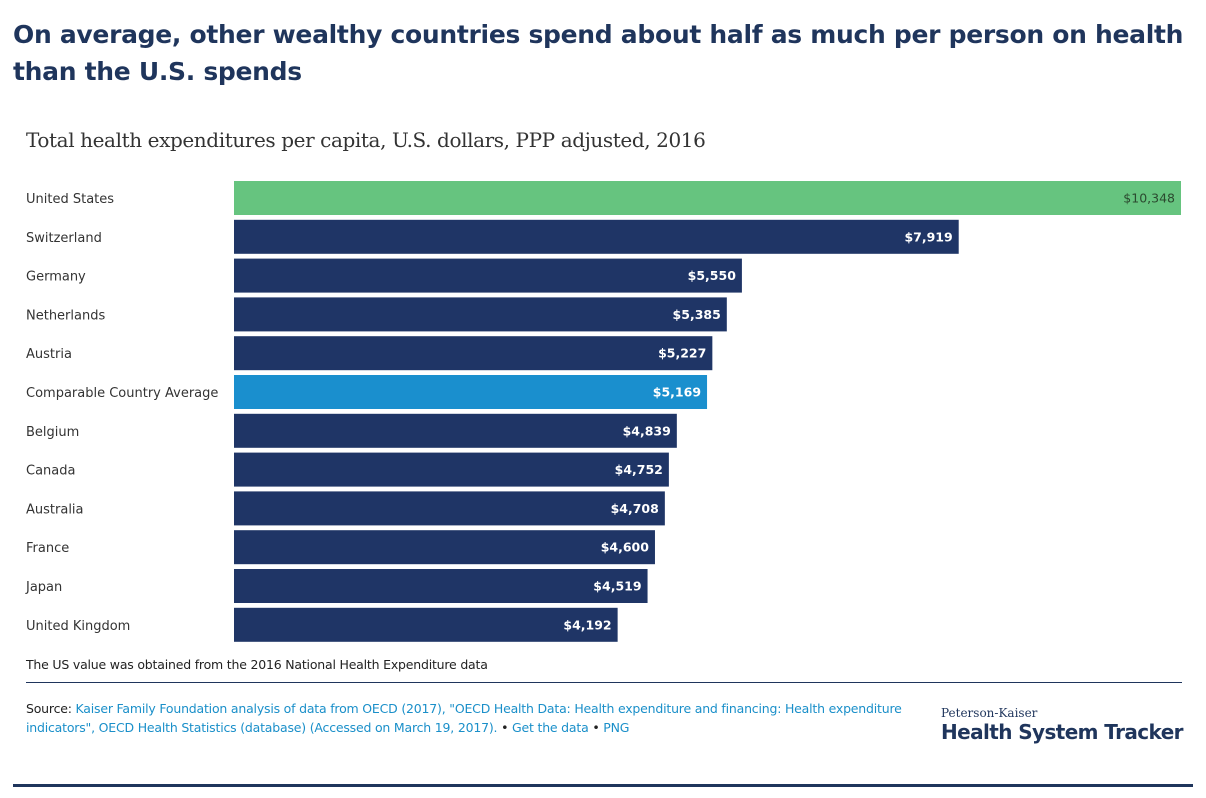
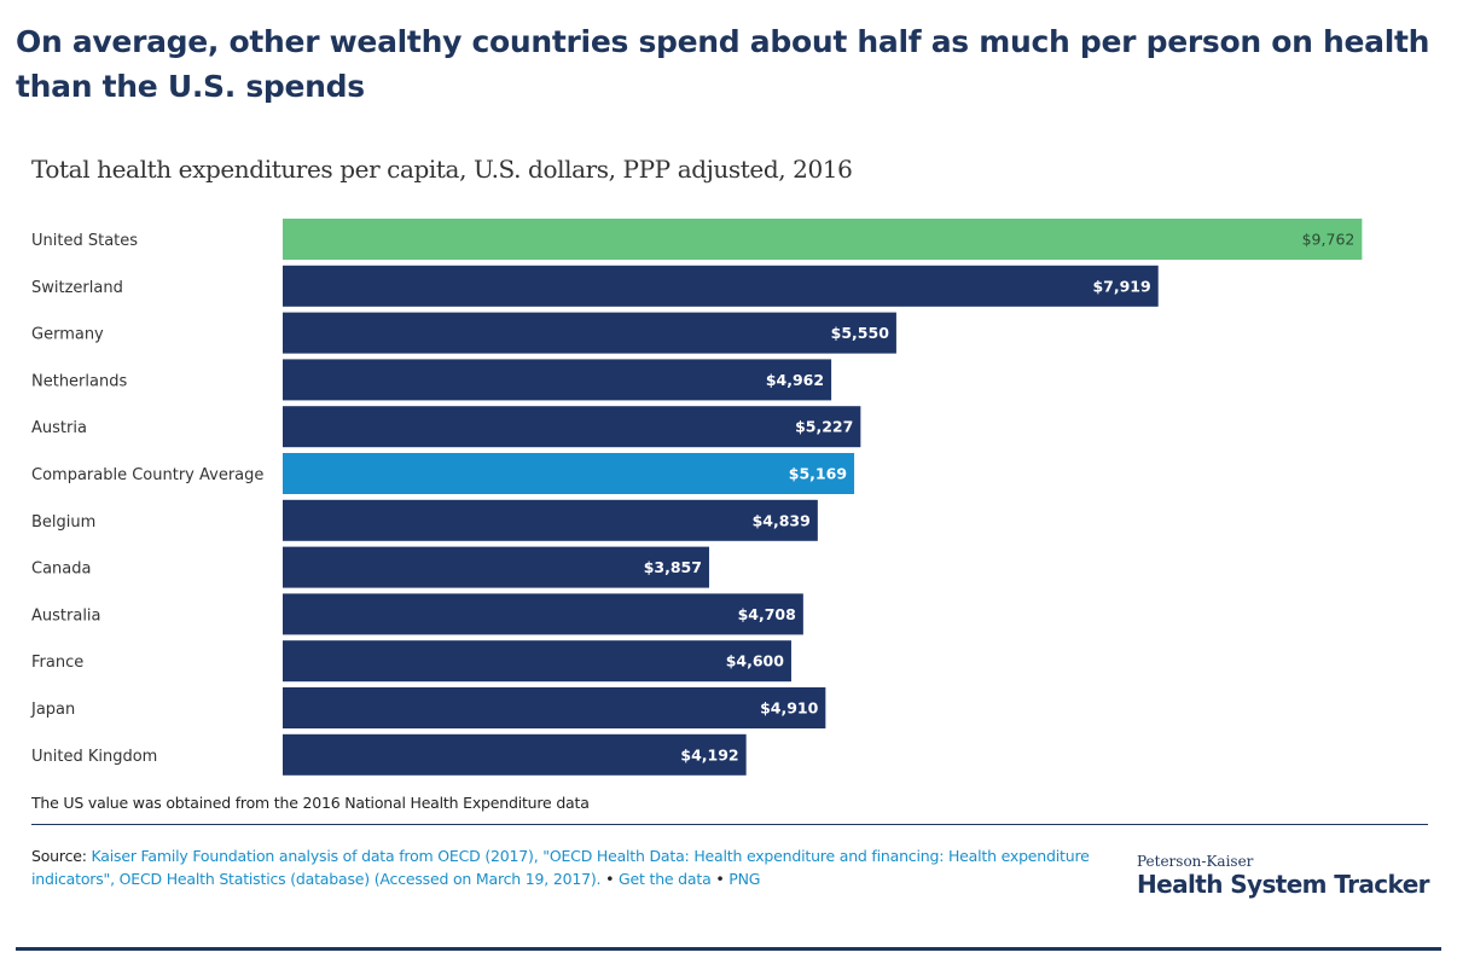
United States: $10,348 -> $9,762
Netherlands: $5,385 -> $4,962
Canada: $4,752 -> $3,857
Japan: $4,519 -> $4,910
